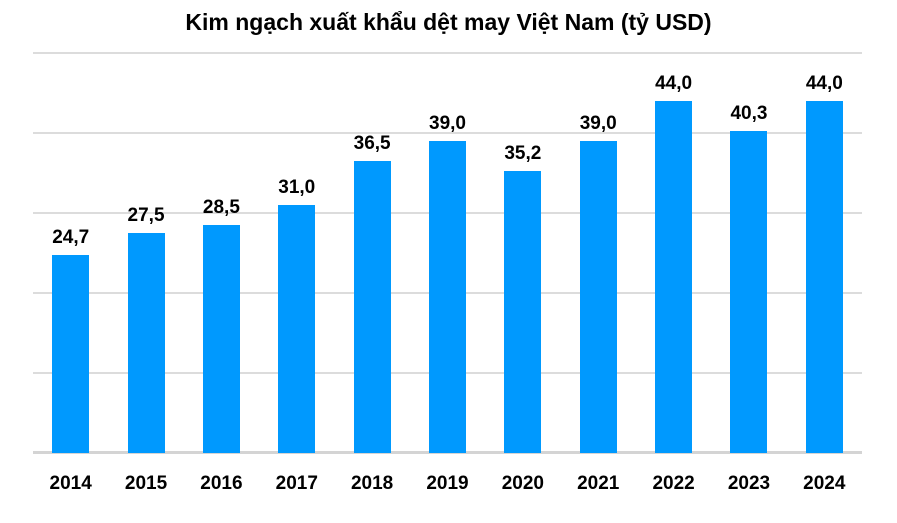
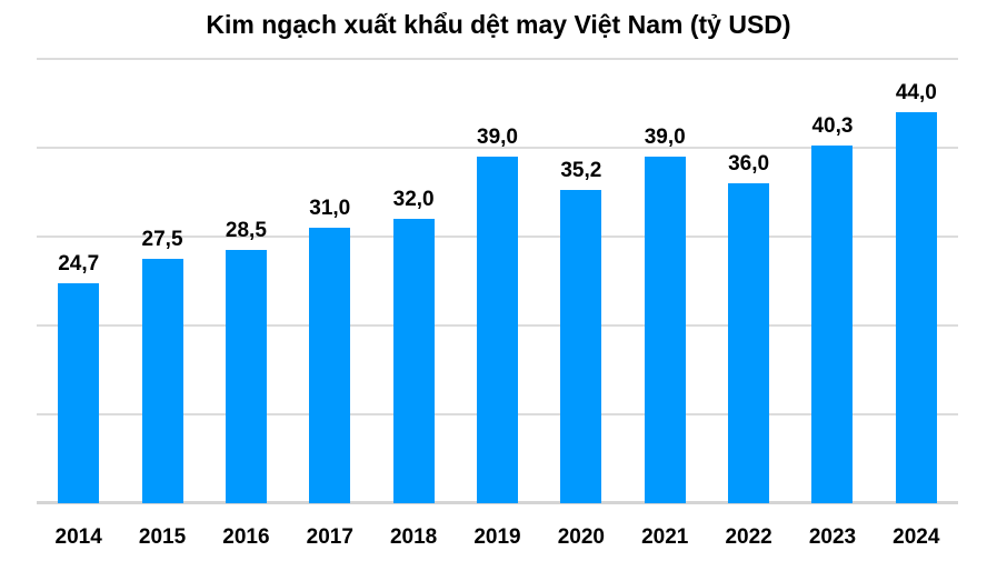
2018: 36,5 -> 32,0
2022: 44,0 -> 36,0
